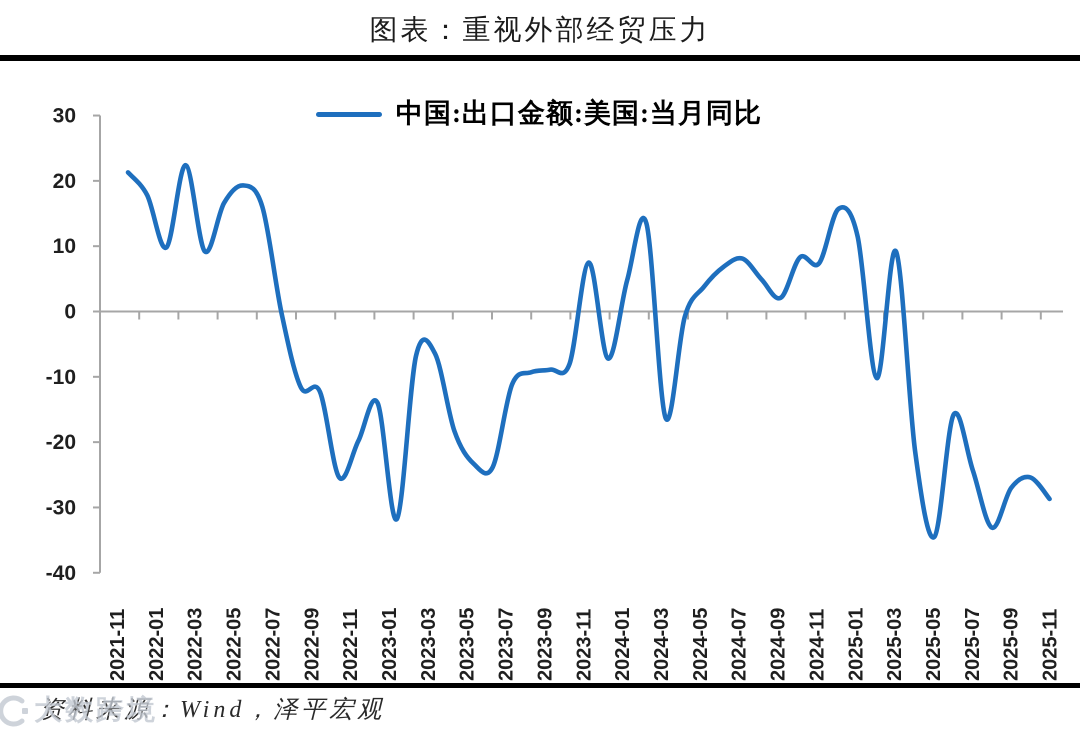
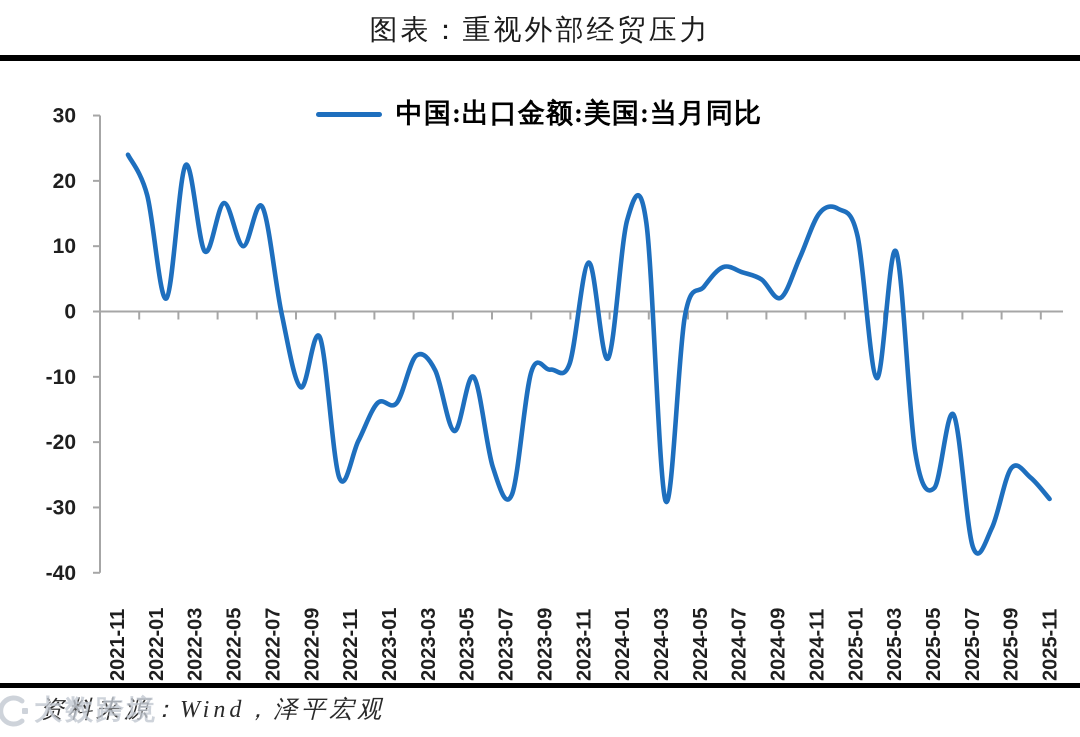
2021-11: 21 -> 24
2022-01: 10 -> 2
2022-05: 19 -> 10
2022-09: -12 -> -4
2023-01: -32 -> -14
2023-03: -6 -> -9
2023-05: -23 -> -10
2023-07: -11 -> -28
2024-01: 5 -> 14
2024-03: -16 -> -29
2024-07: 8 -> 6
2024-11: 7 -> 15
2025-05: -34 -> -27
2025-07: -24 -> -36
2025-09: -27 -> -24
